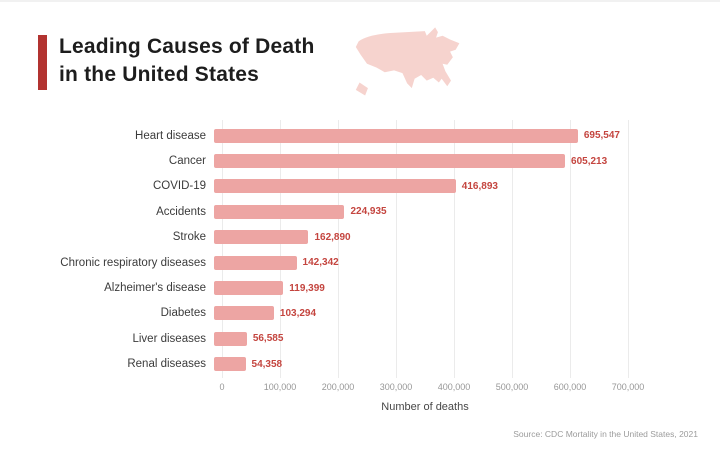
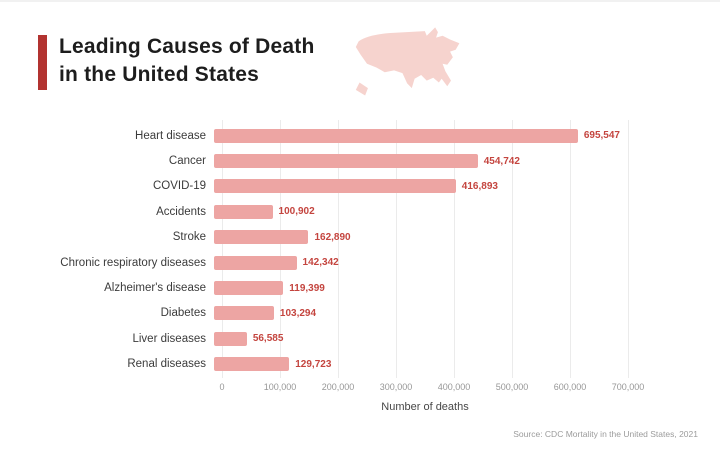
Cancer: 605,213 -> 454,742
Accidents: 224,935 -> 100,902
Renal diseases: 54,358 -> 129,723
